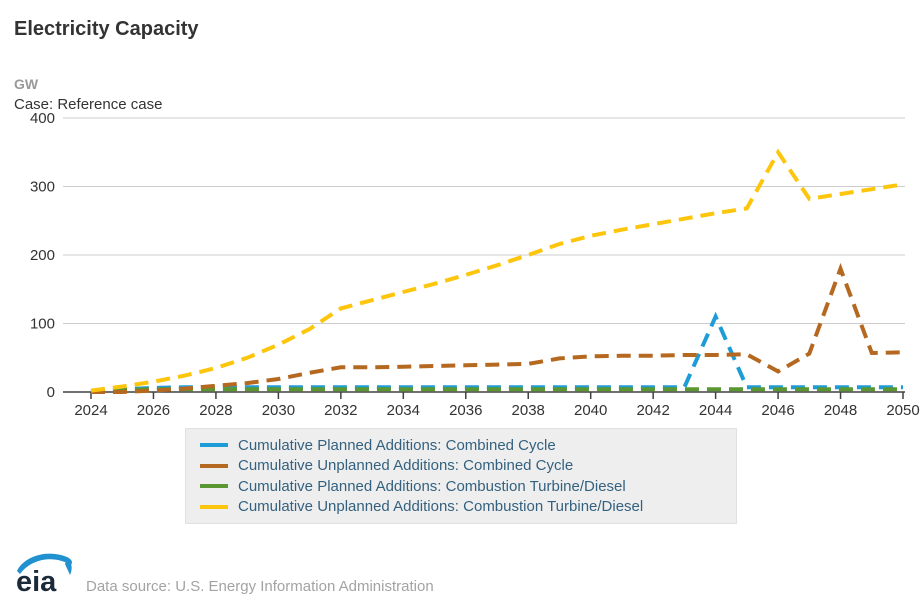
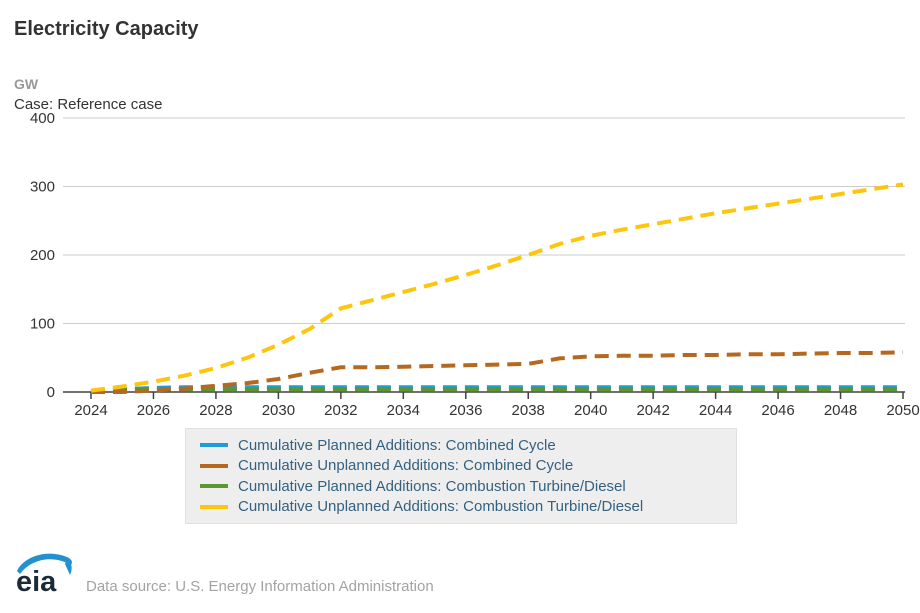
Cumulative Planned Additions: Combined Cycle/2044: 110 -> 10
Cumulative Unplanned Additions: Combined Cycle/2046: 30 -> 60
Cumulative Unplanned Additions: Combustion Turbine/Diesel/2046: 350 -> 280
Cumulative Unplanned Additions: Combined Cycle/2048: 180 -> 60
